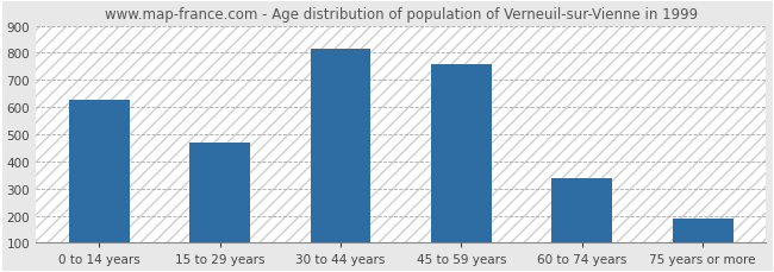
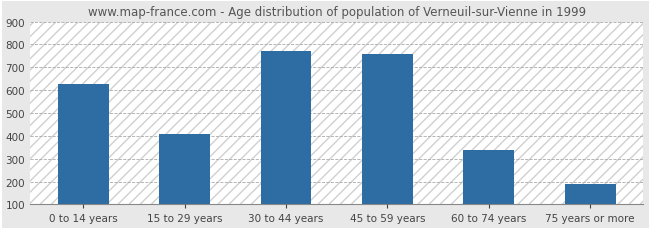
15 to 29 years: 468 -> 410
30 to 44 years: 813 -> 770
